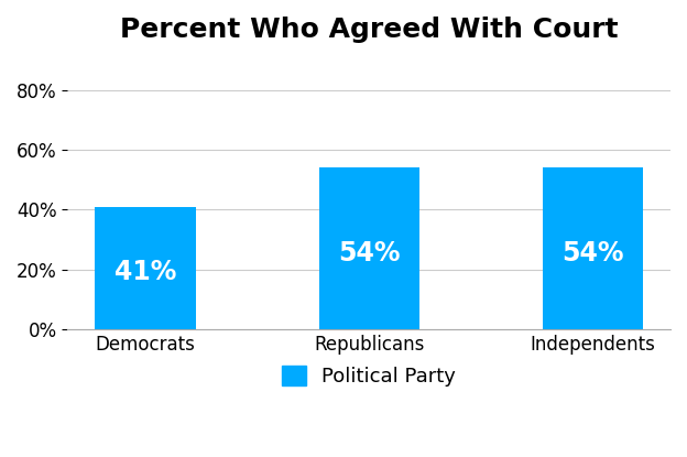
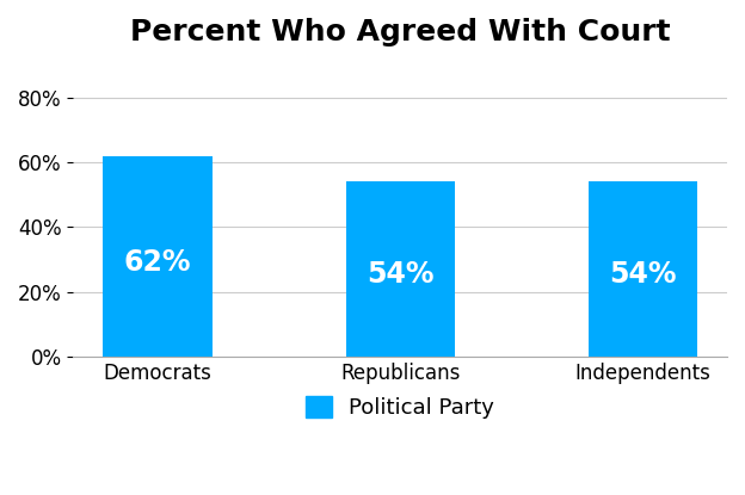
Democrats: 41% -> 62%
